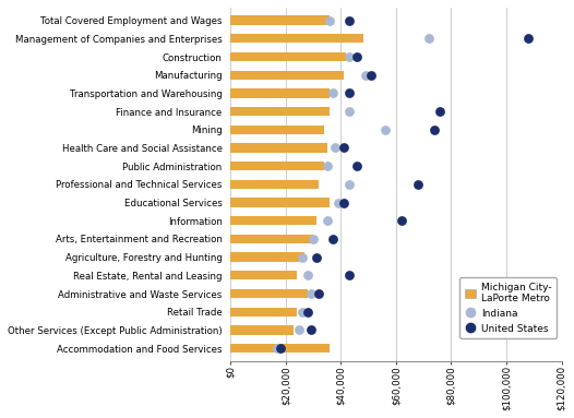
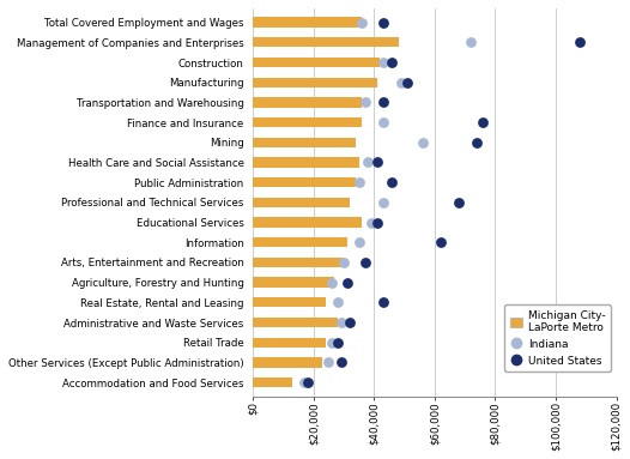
Michigan City- LaPorte Metro/Accommodation and Food Services: $36,000 -> $13,000
